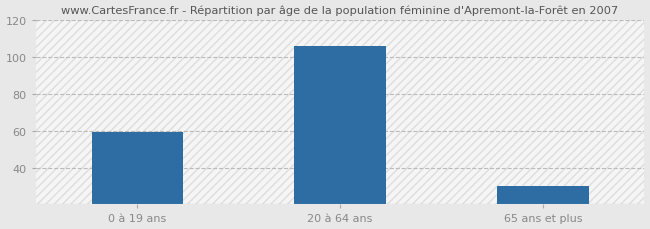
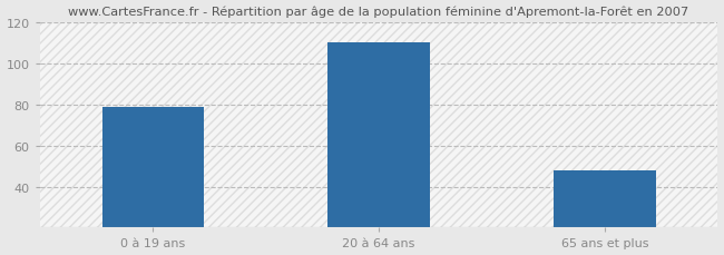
0 à 19 ans: 59 -> 79
20 à 64 ans: 106 -> 110
65 ans et plus: 30 -> 48
